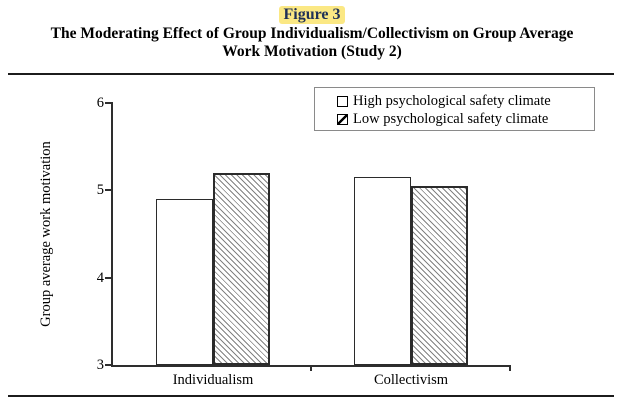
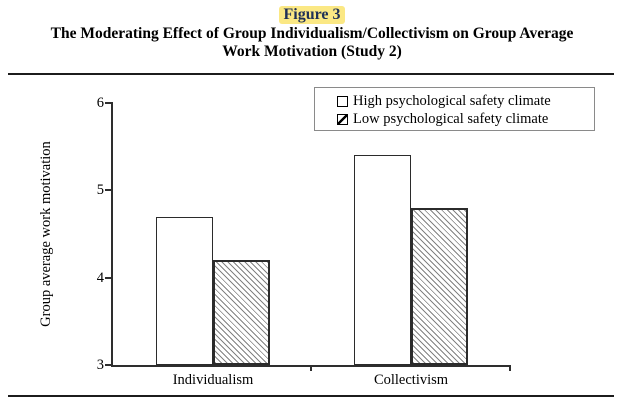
High psychological safety climate/Individualism: 4.9 -> 4.7
Low psychological safety climate/Individualism: 5.2 -> 4.2
High psychological safety climate/Collectivism: 5.2 -> 5.4
Low psychological safety climate/Collectivism: 5.0 -> 4.8
